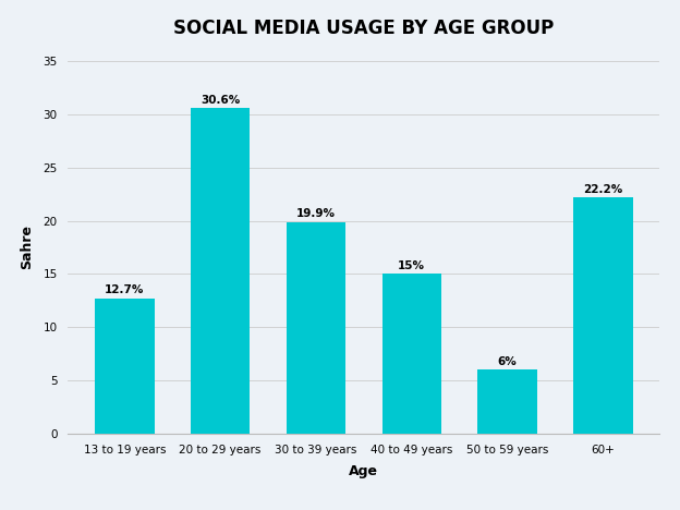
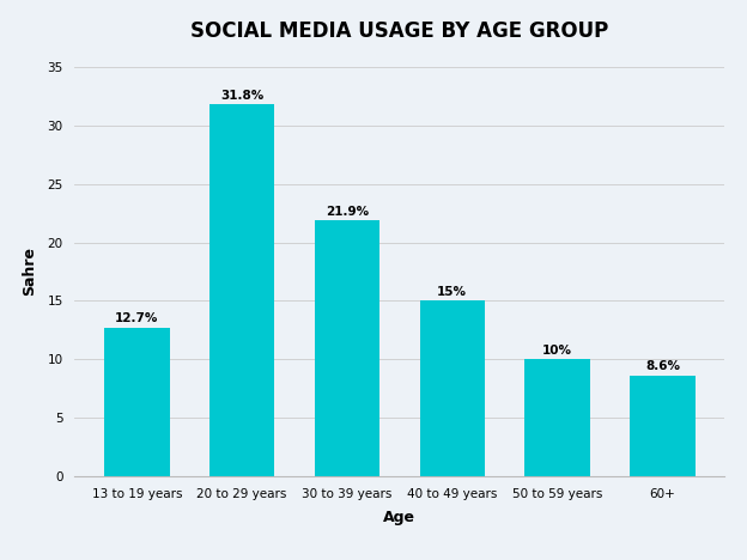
20 to 29 years: 30.6% -> 31.8%
30 to 39 years: 19.9% -> 21.9%
50 to 59 years: 6% -> 10%
60+: 22.2% -> 8.6%
